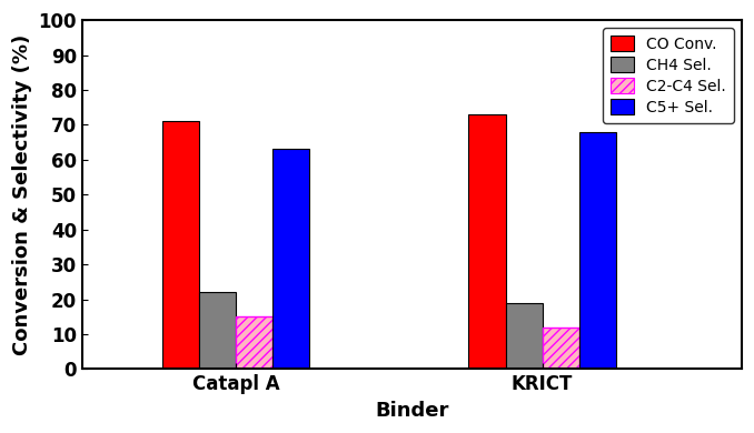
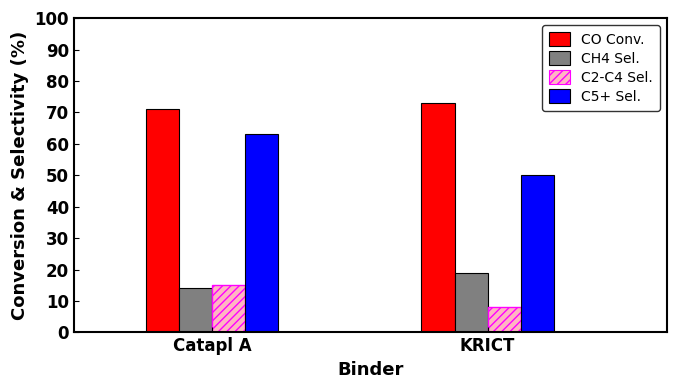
CH4 Sel./Catapl A: 22 -> 14
C2-C4 Sel./KRICT: 12 -> 8
C5+ Sel./KRICT: 68 -> 50
